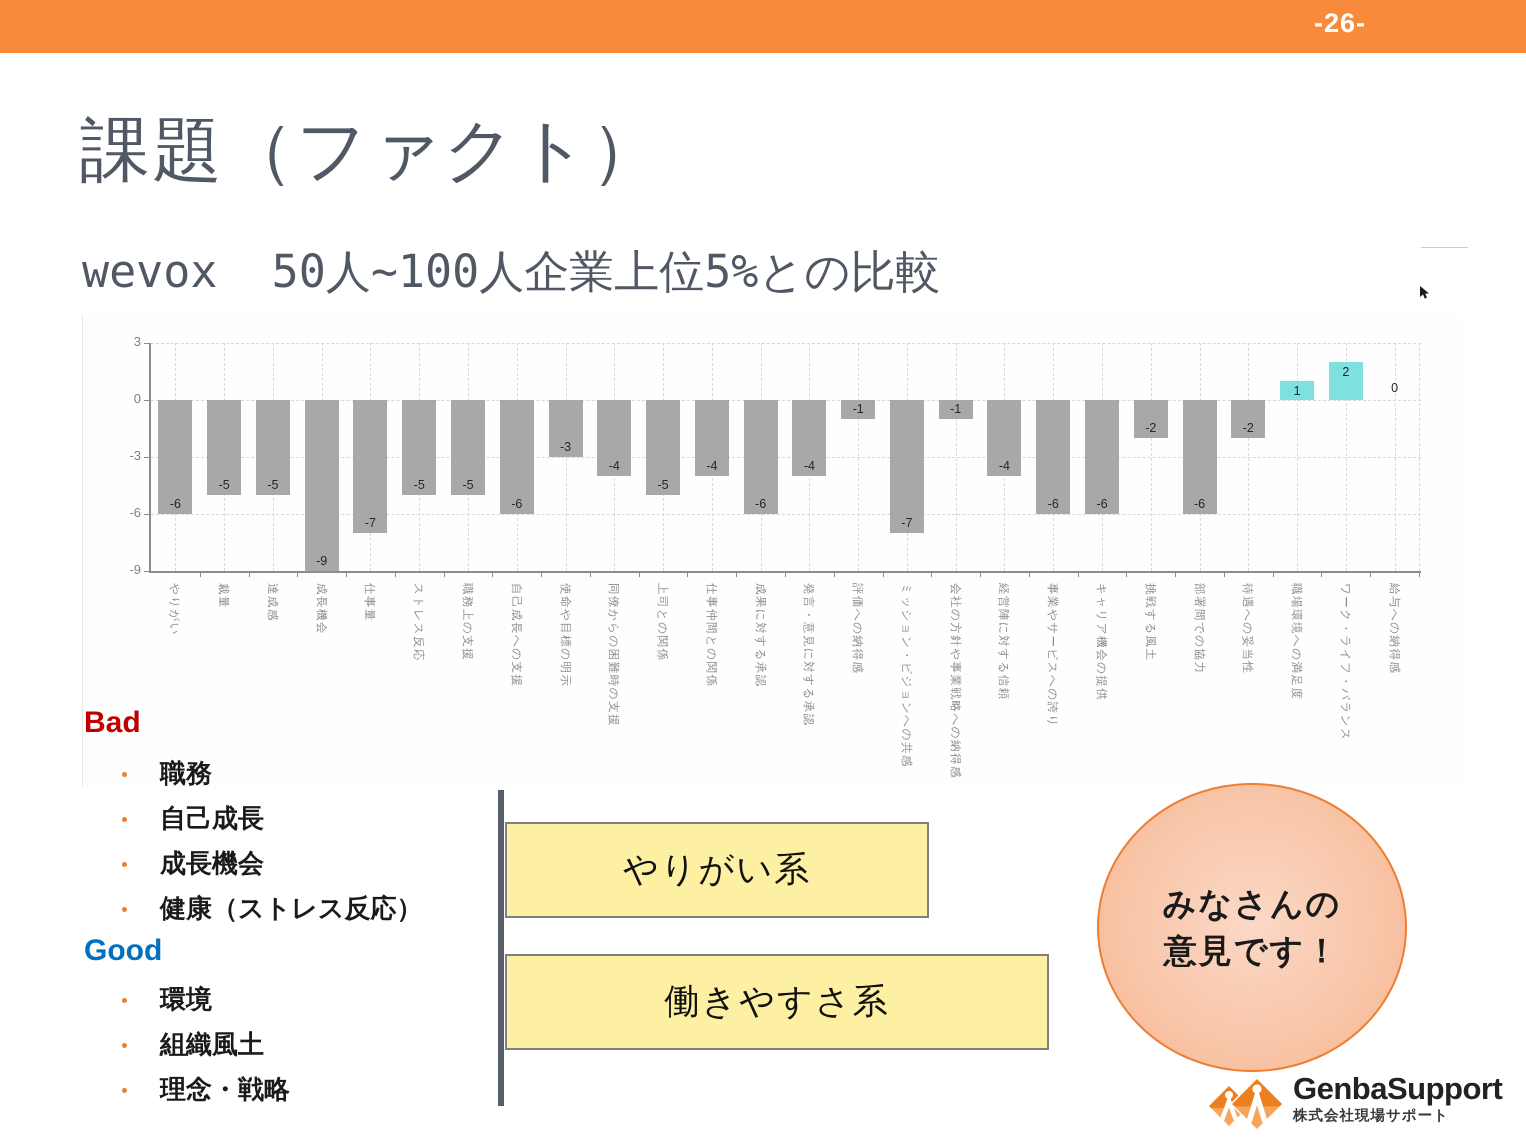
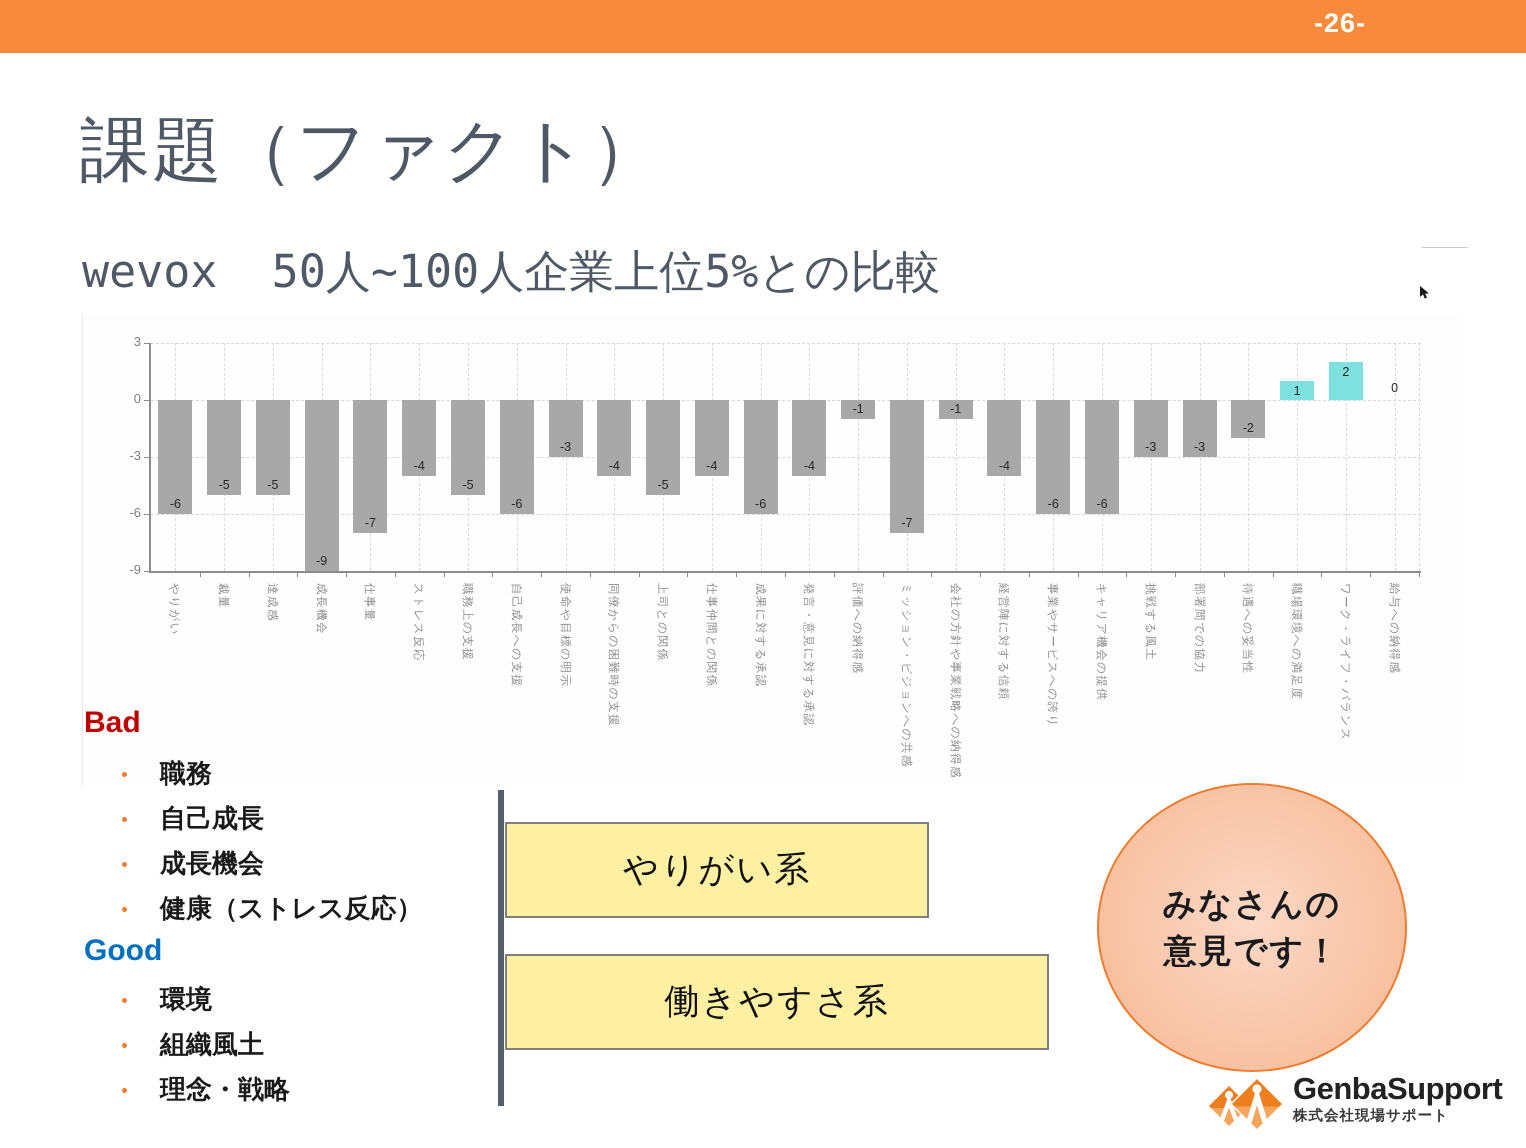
ストレス反応: -5 -> -4
挑戦する風土: -2 -> -3
部署間での協力: -6 -> -3
